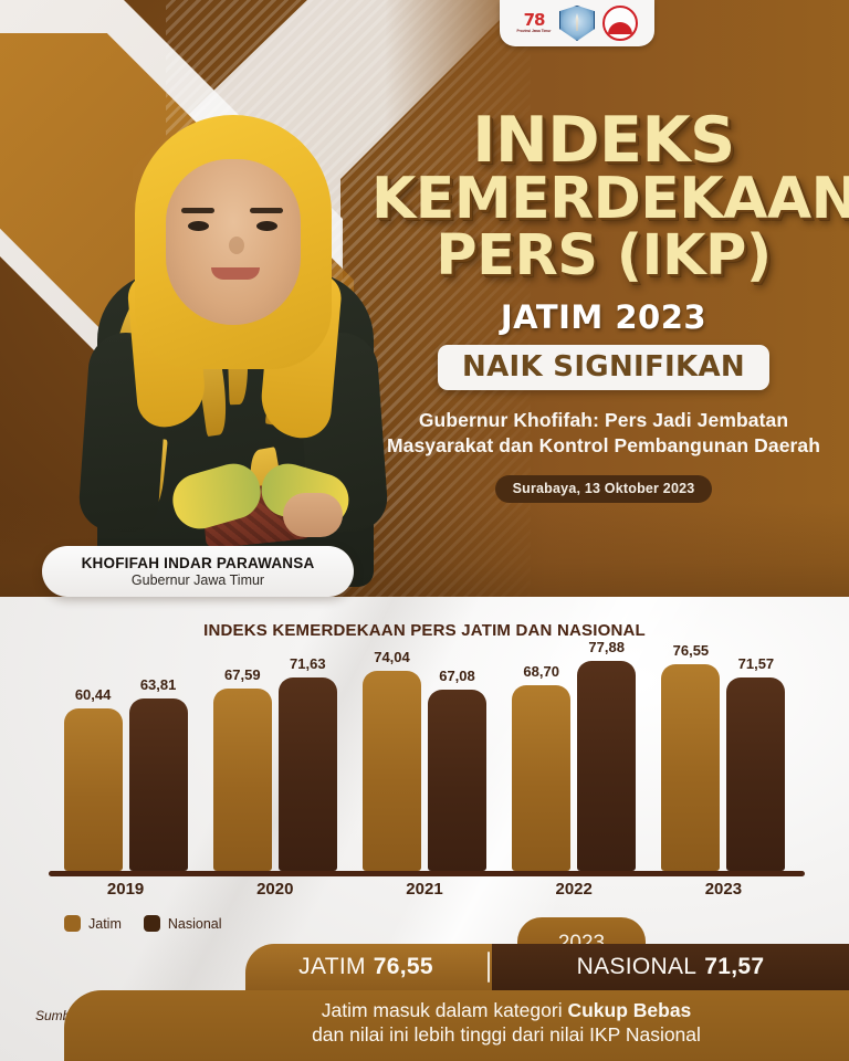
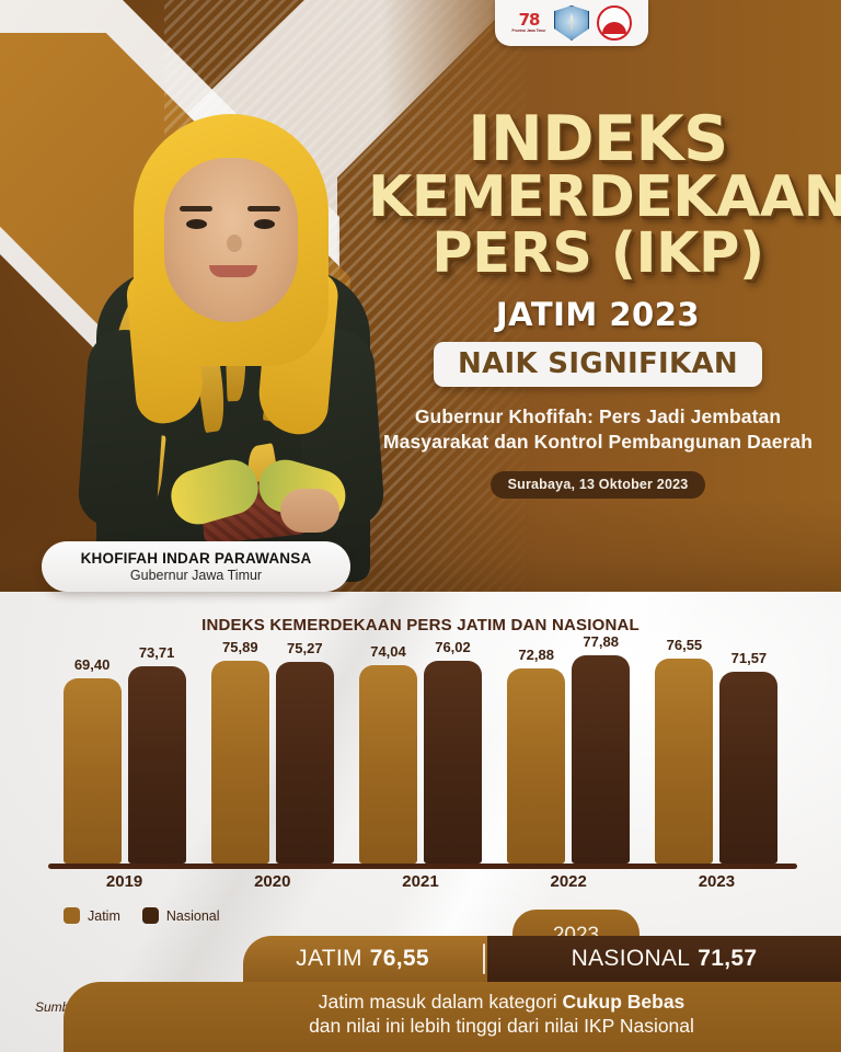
Jatim/2019: 60,44 -> 69,40
Nasional/2019: 63,81 -> 73,71
Jatim/2020: 67,59 -> 75,89
Nasional/2020: 71,63 -> 75,27
Nasional/2021: 67,08 -> 76,02
Jatim/2022: 68,70 -> 72,88
